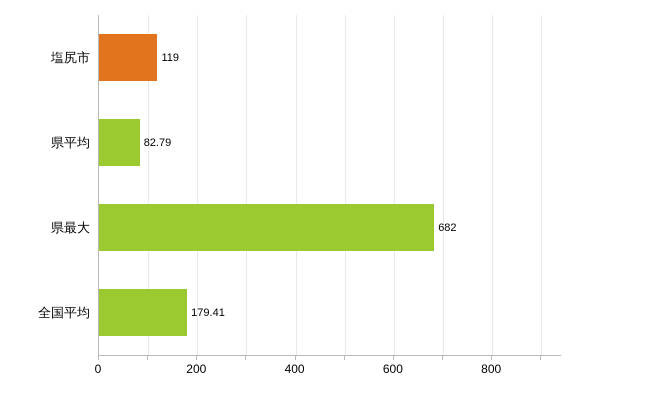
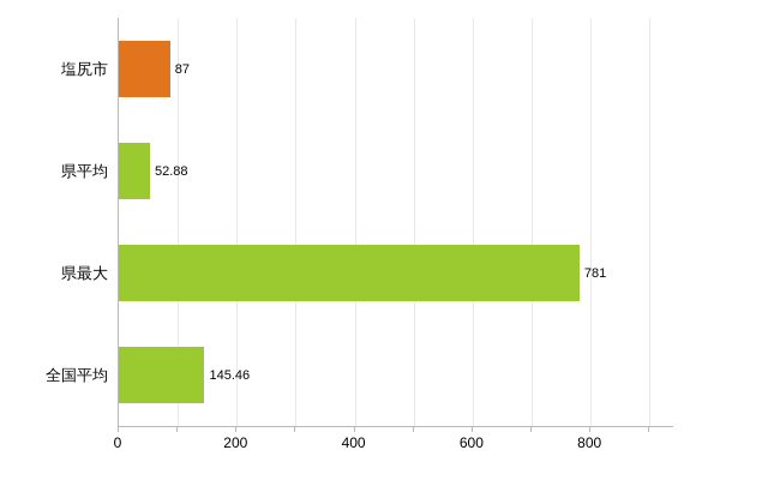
塩尻市: 119 -> 87
県平均: 82.79 -> 52.88
県最大: 682 -> 781
全国平均: 179.41 -> 145.46
